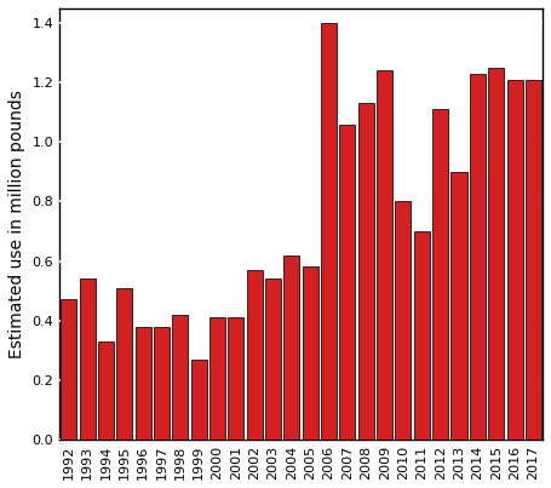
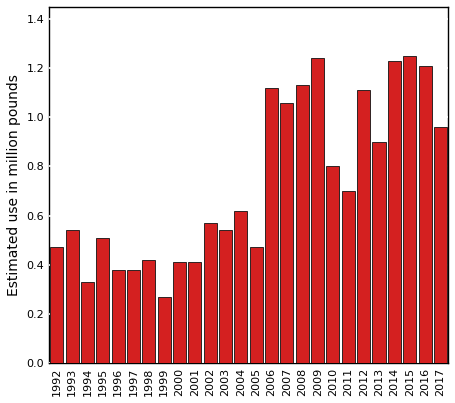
2005: 0.58 -> 0.47
2006: 1.40 -> 1.12
2017: 1.21 -> 0.96
